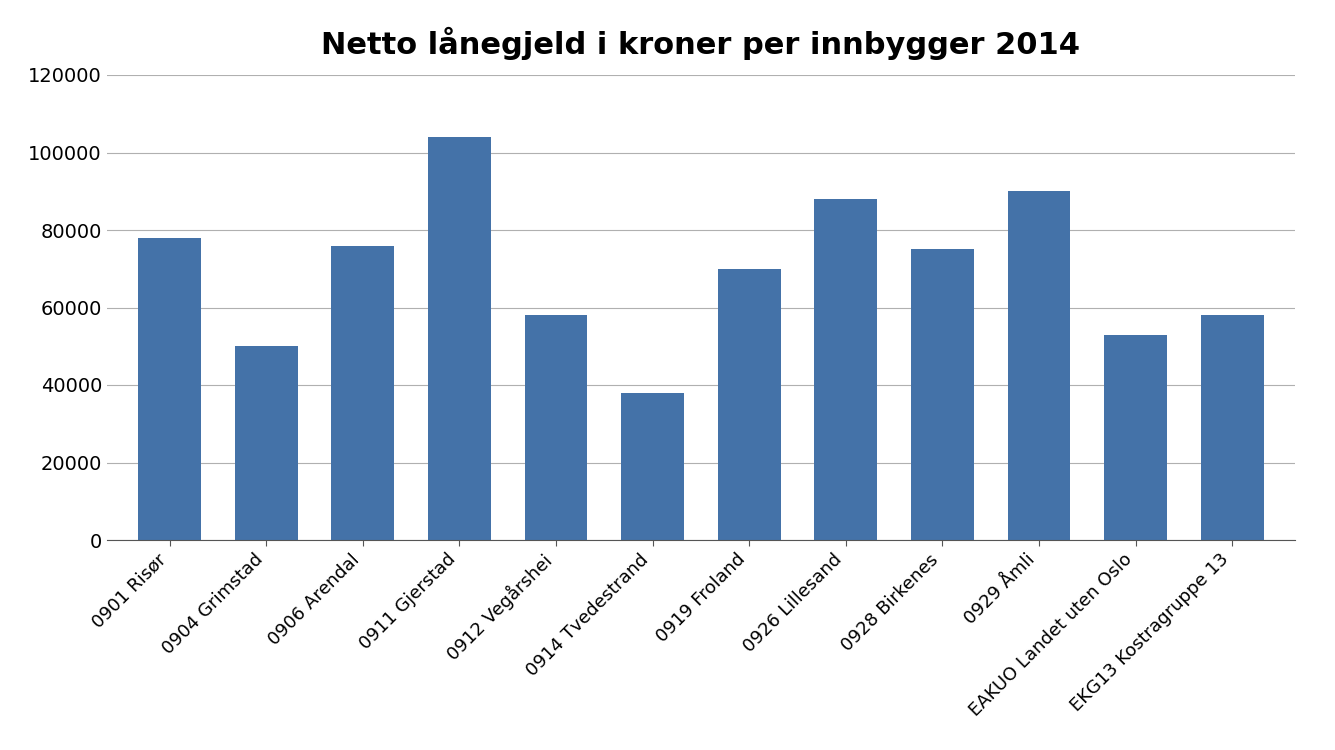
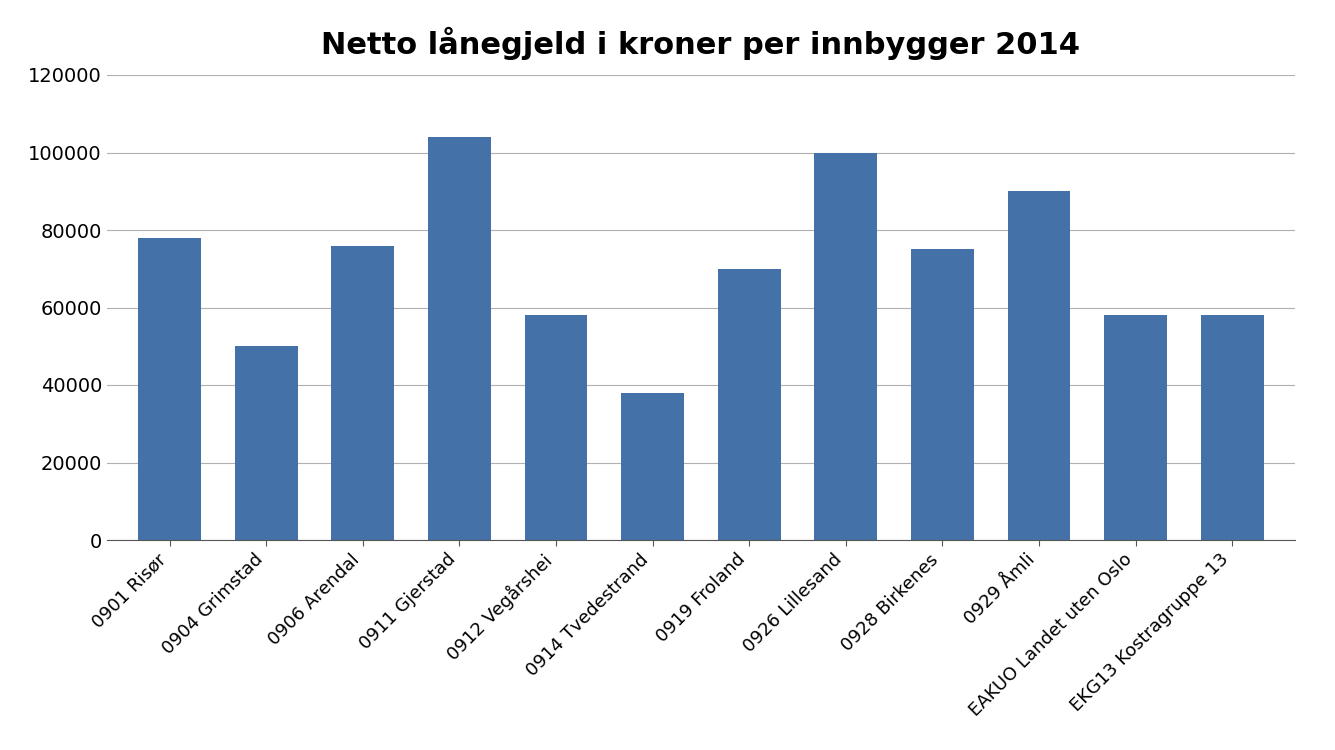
0926 Lillesand: 88000 -> 100000
EAKUO Landet uten Oslo: 53000 -> 58000
